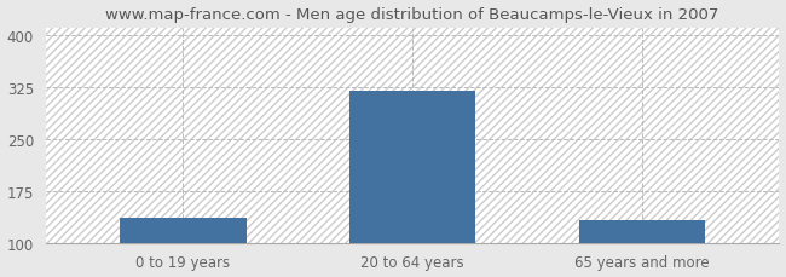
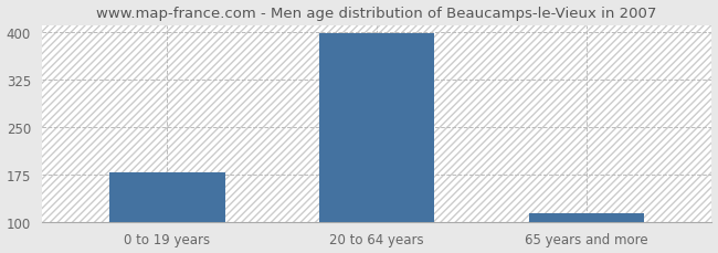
0 to 19 years: 136 -> 178
20 to 64 years: 320 -> 398
65 years and more: 132 -> 113
